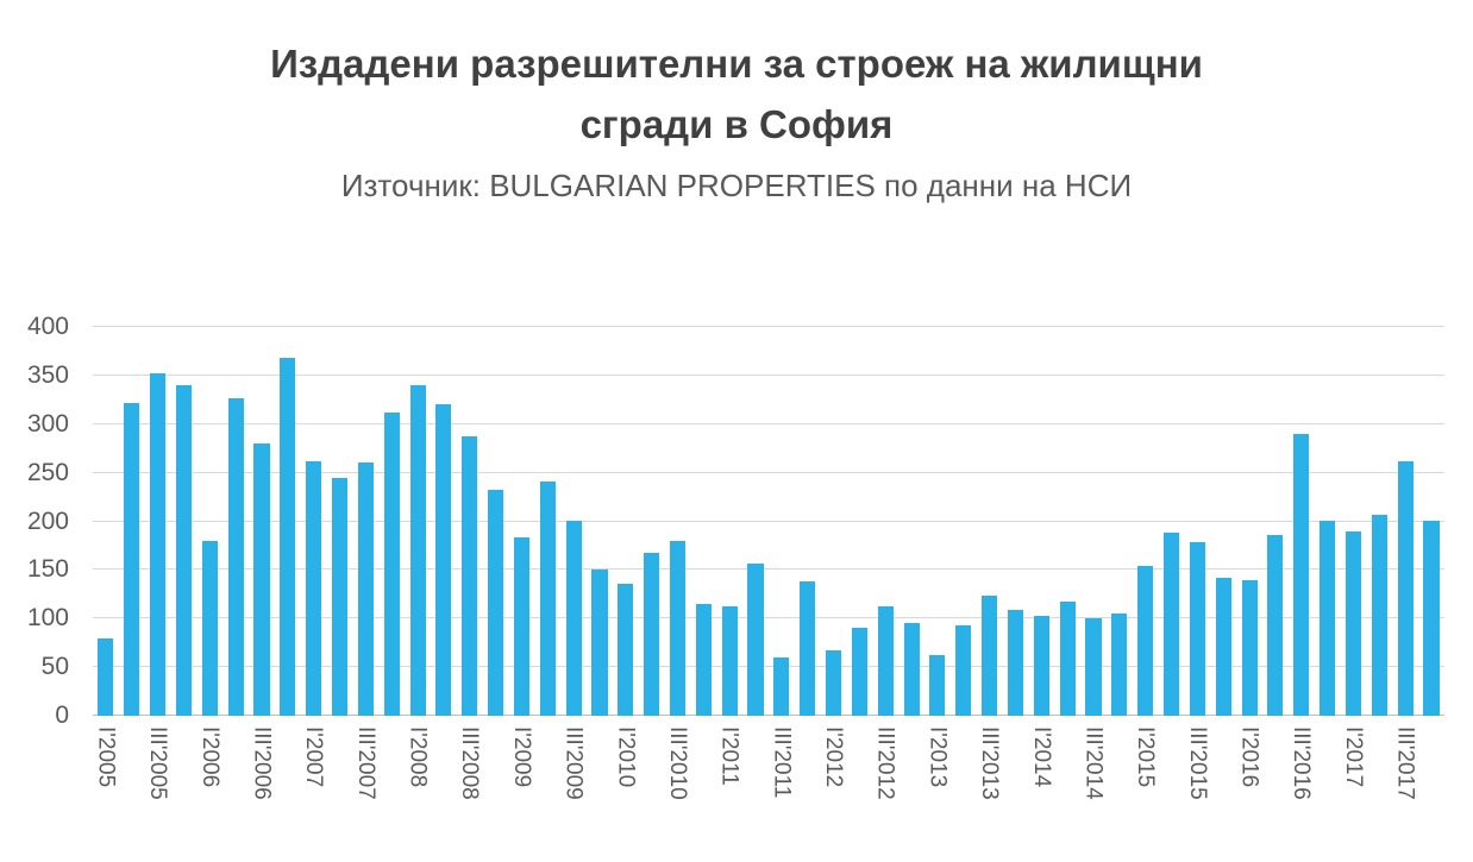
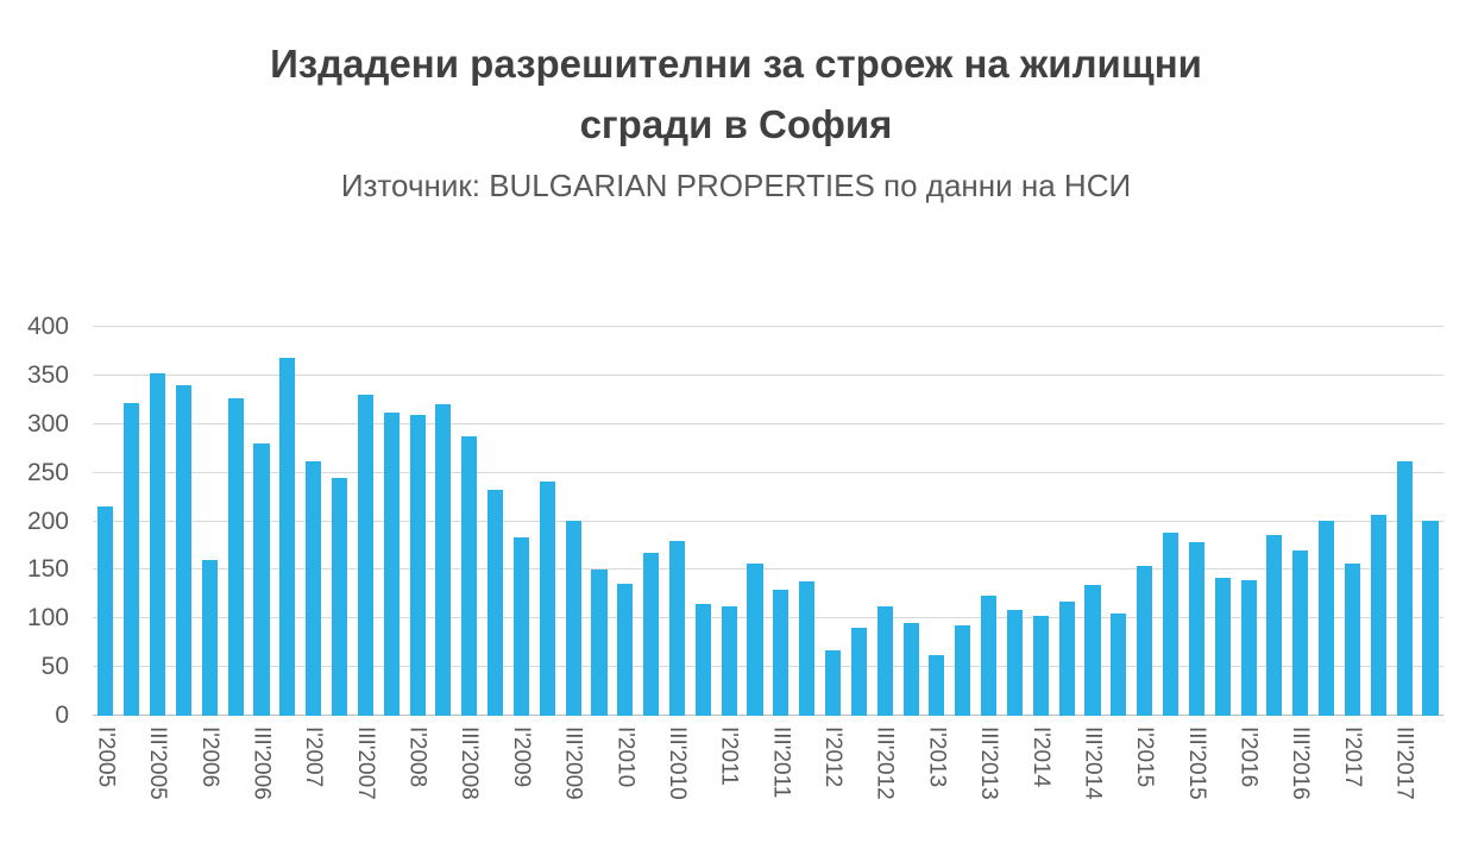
I'2005: 80 -> 220
I'2006: 180 -> 160
III'2007: 260 -> 330
I'2008: 340 -> 310
III'2011: 60 -> 130
III'2014: 100 -> 140
III'2016: 290 -> 170
I'2017: 190 -> 160
